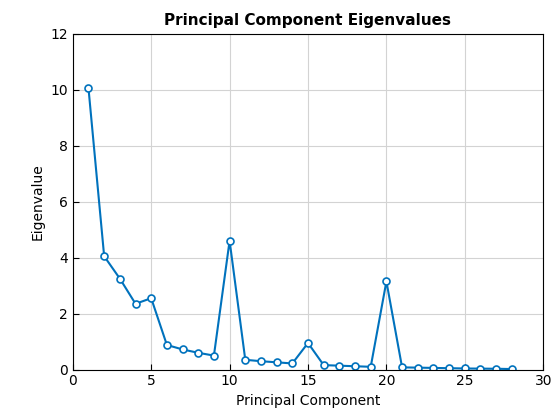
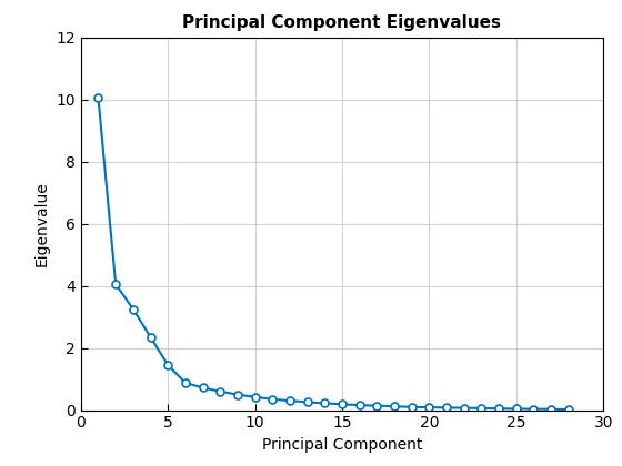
5: 2.55 -> 1.45
10: 4.60 -> 0.42
15: 0.95 -> 0.19
20: 3.15 -> 0.09
